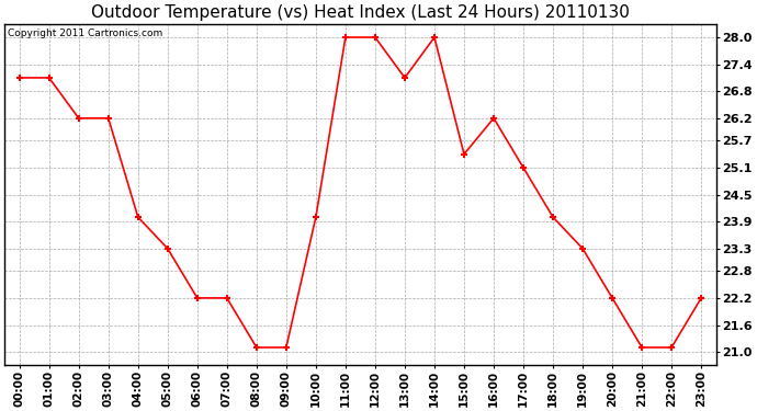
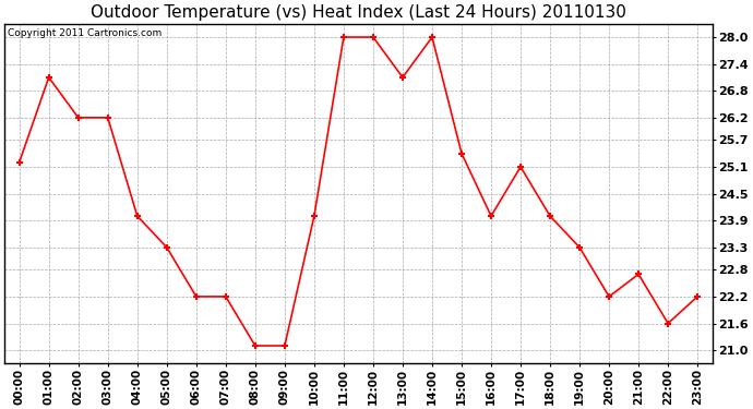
00:00: 27.1 -> 25.2
16:00: 26.2 -> 24.0
21:00: 21.1 -> 22.7
22:00: 21.1 -> 21.6
